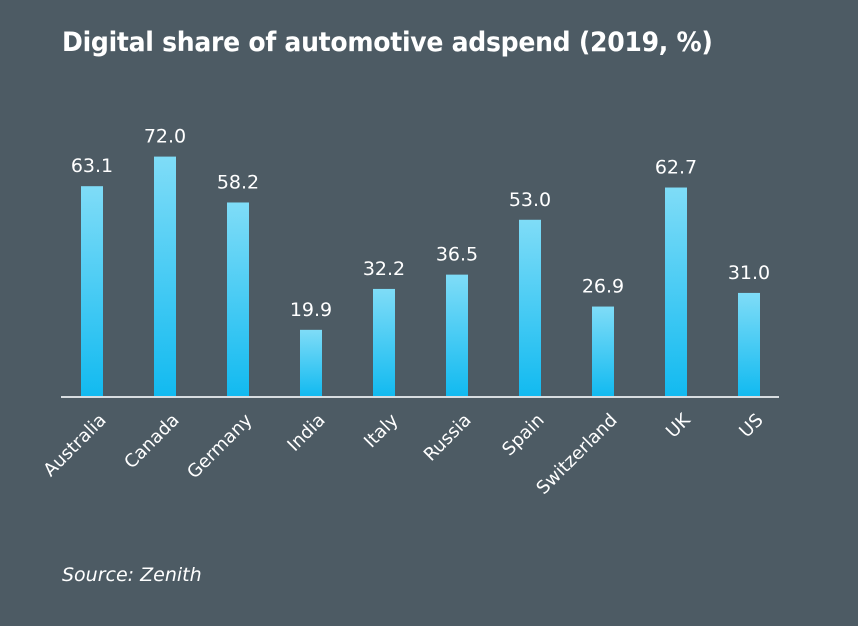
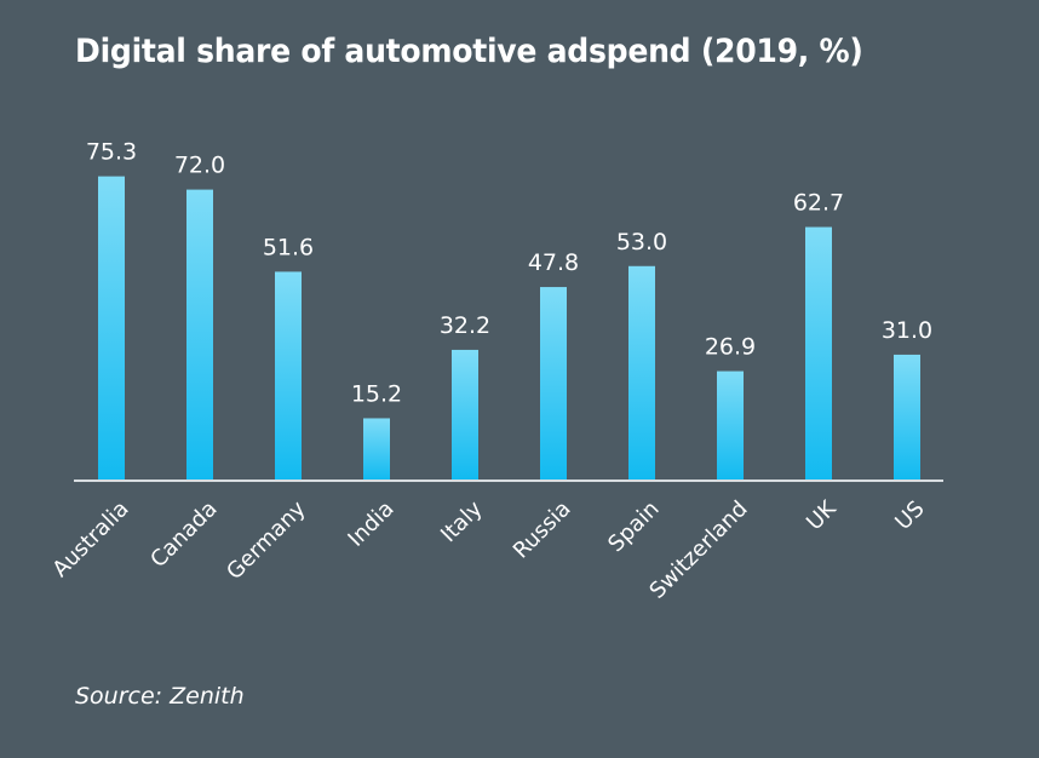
Australia: 63.1 -> 75.3
Germany: 58.2 -> 51.6
India: 19.9 -> 15.2
Russia: 36.5 -> 47.8
